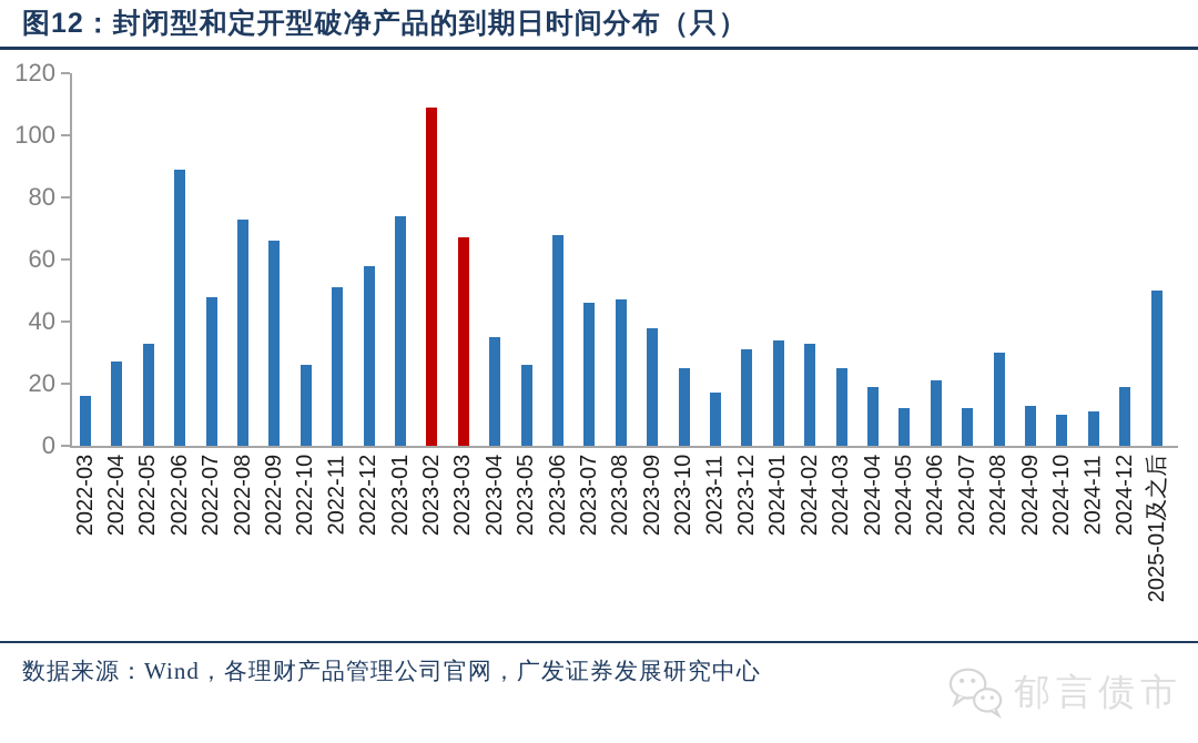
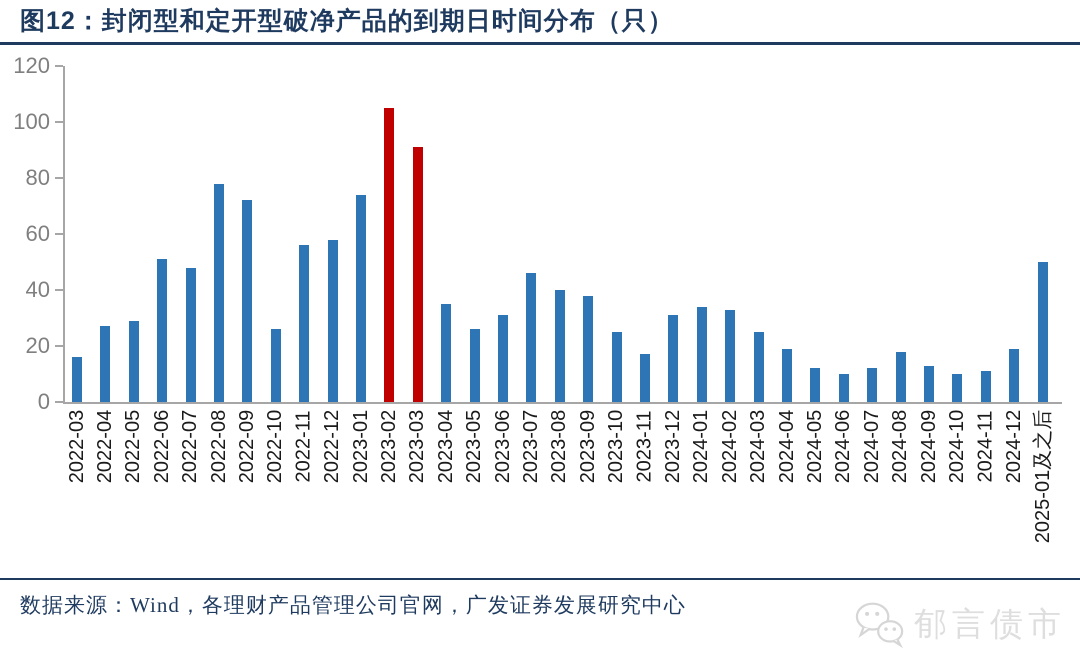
2022-05: 33 -> 29
2022-06: 89 -> 51
2022-08: 73 -> 78
2022-09: 66 -> 72
2022-11: 51 -> 56
2023-02: 109 -> 105
2023-03: 67 -> 91
2023-06: 68 -> 31
2023-08: 47 -> 40
2024-06: 21 -> 10
2024-08: 30 -> 18
